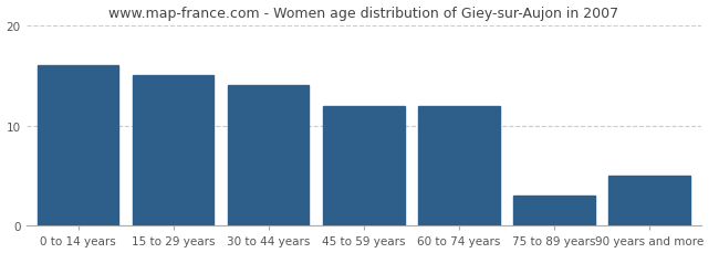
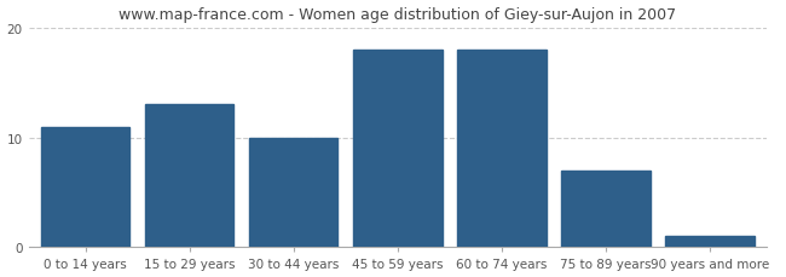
0 to 14 years: 16 -> 11
15 to 29 years: 15 -> 13
30 to 44 years: 14 -> 10
45 to 59 years: 12 -> 18
60 to 74 years: 12 -> 18
75 to 89 years: 3 -> 7
90 years and more: 5 -> 1
